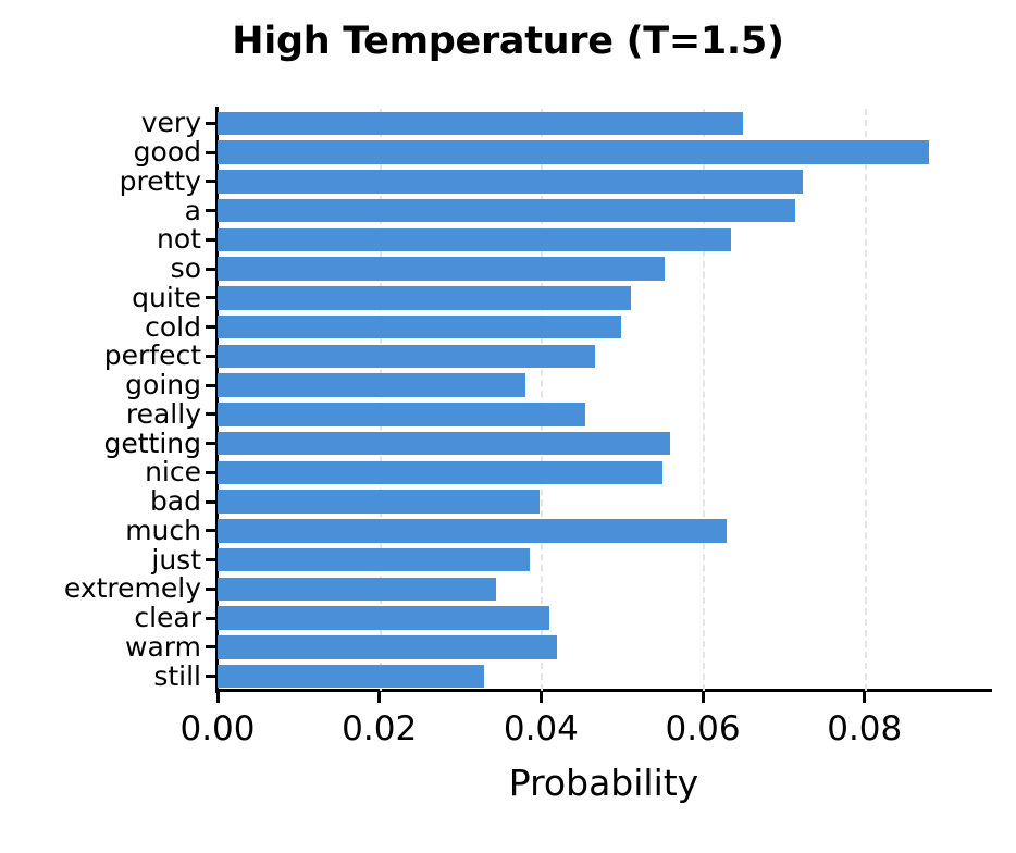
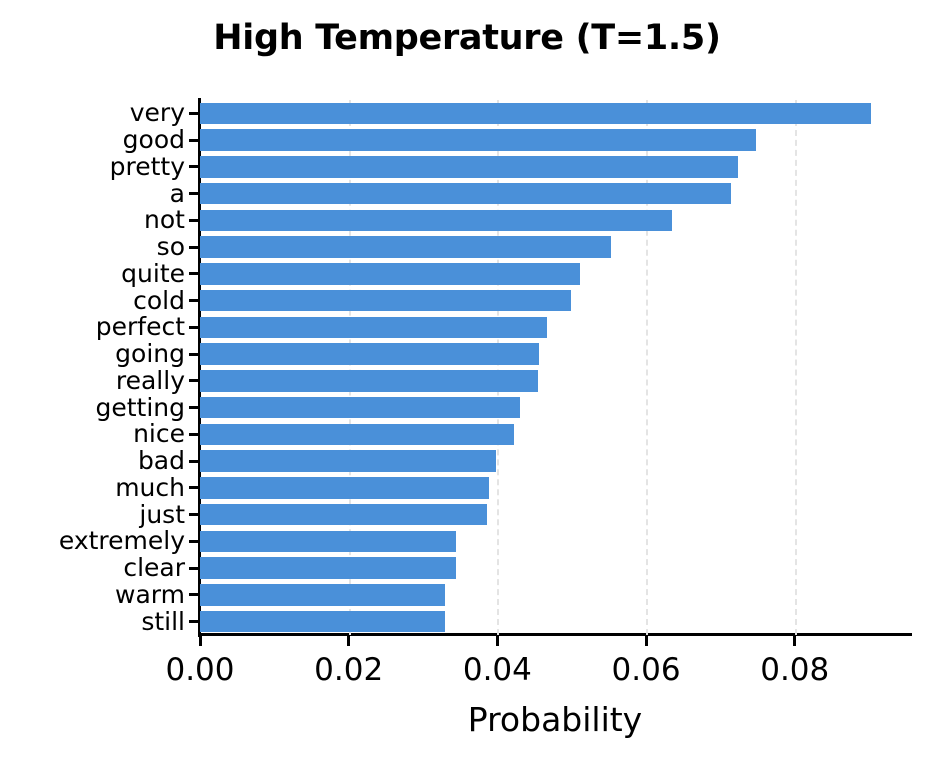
very: 0.065 -> 0.090
good: 0.088 -> 0.075
going: 0.038 -> 0.046
getting: 0.056 -> 0.043
nice: 0.055 -> 0.042
much: 0.063 -> 0.039
clear: 0.041 -> 0.034
warm: 0.042 -> 0.033
